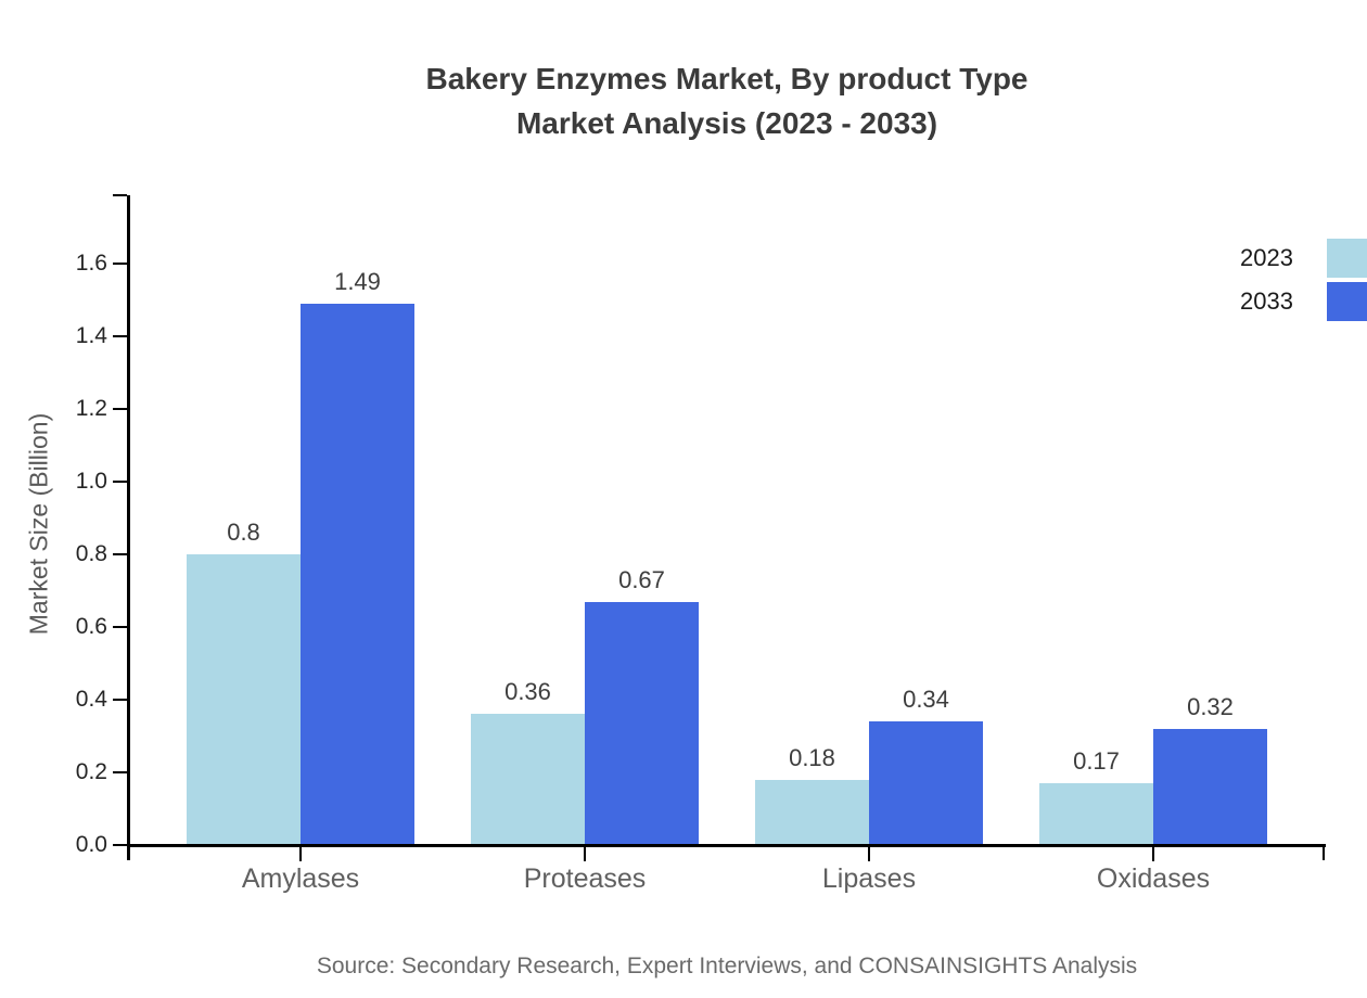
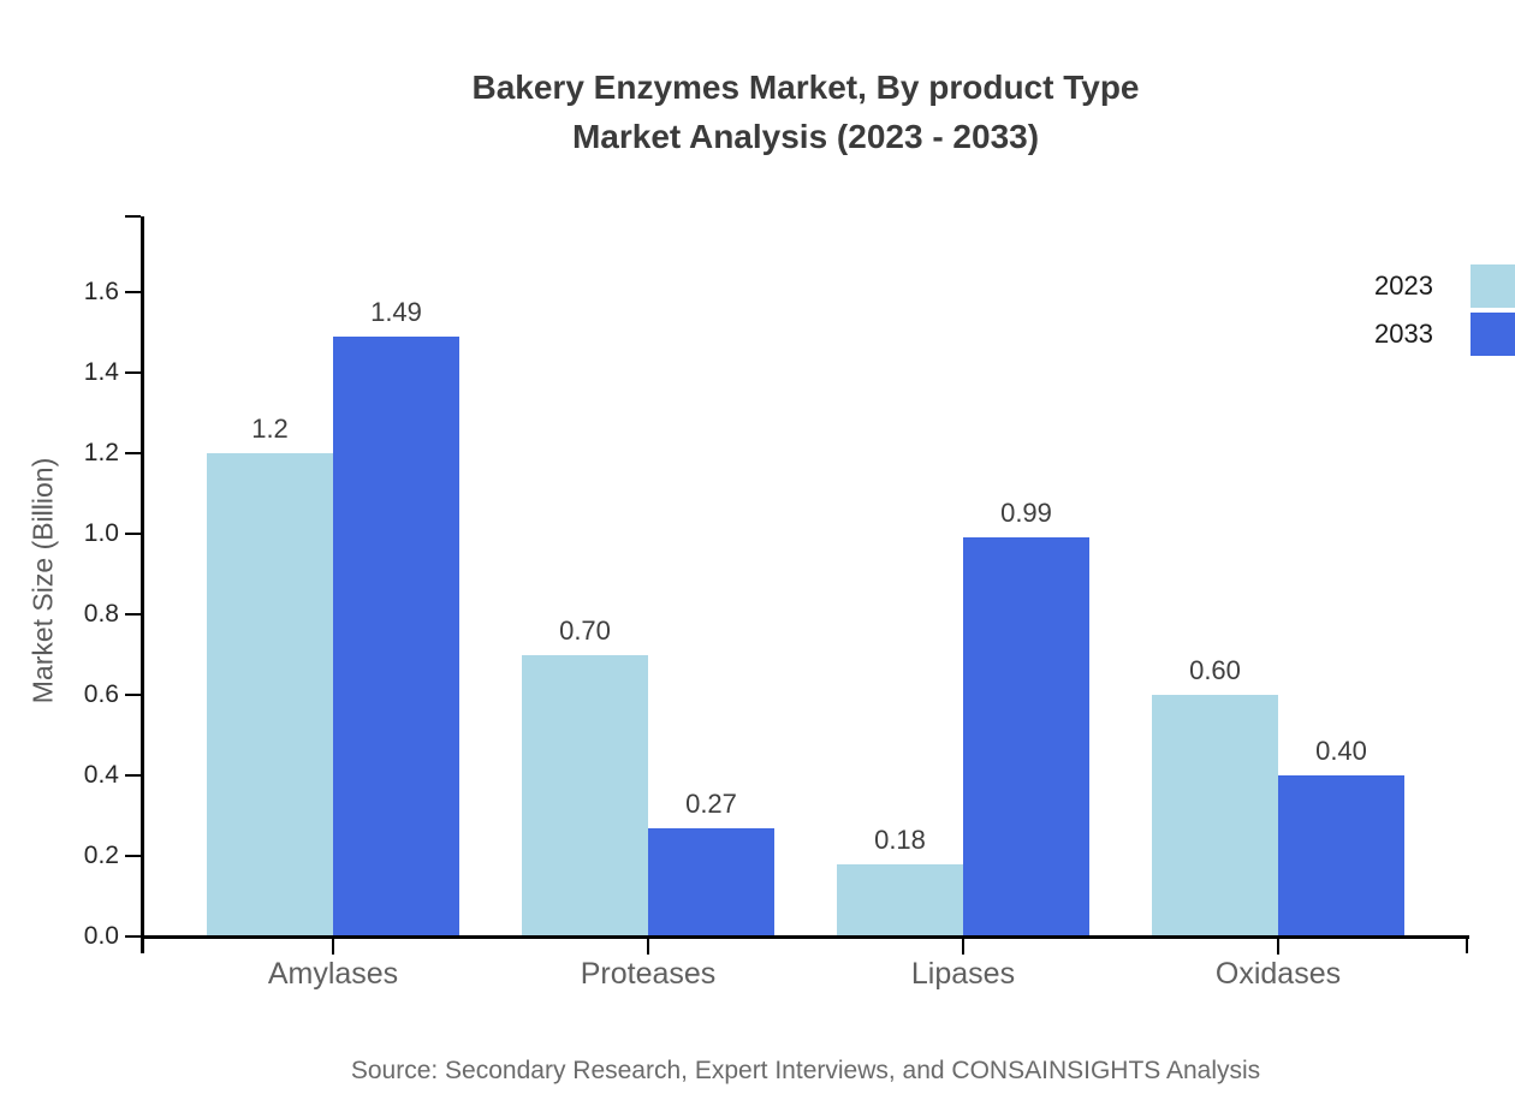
2023/Amylases: 0.8 -> 1.2
2023/Proteases: 0.36 -> 0.70
2033/Proteases: 0.67 -> 0.27
2033/Lipases: 0.34 -> 0.99
2023/Oxidases: 0.17 -> 0.60
2033/Oxidases: 0.32 -> 0.40
